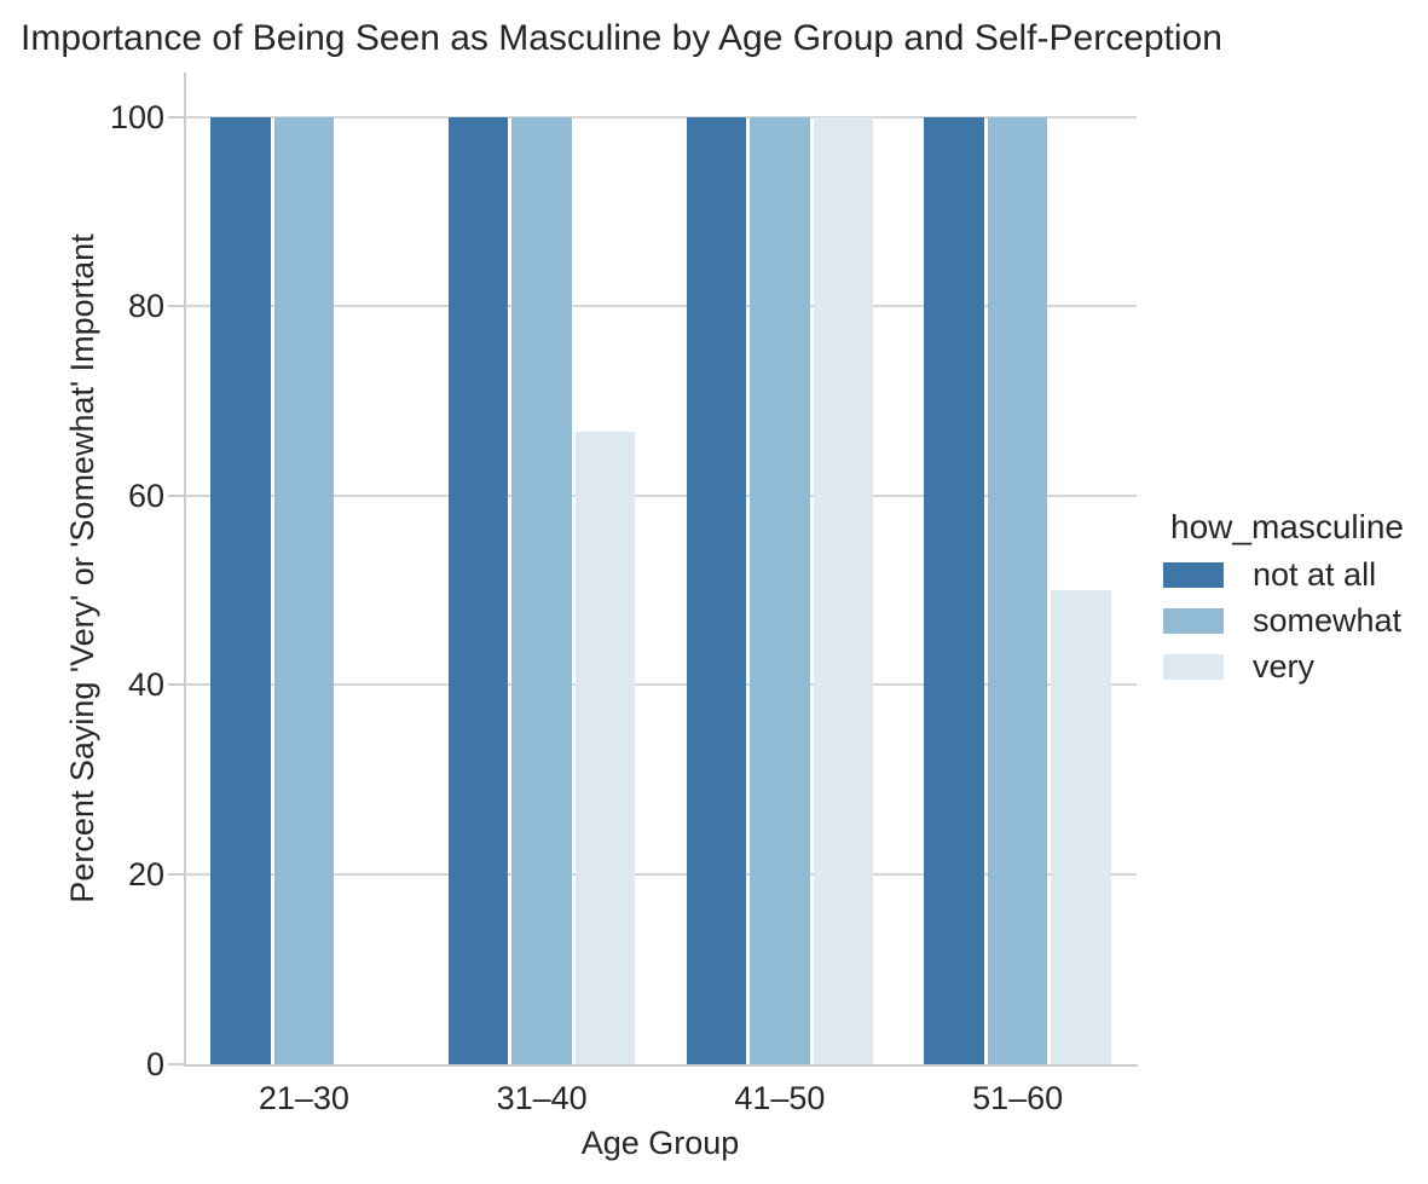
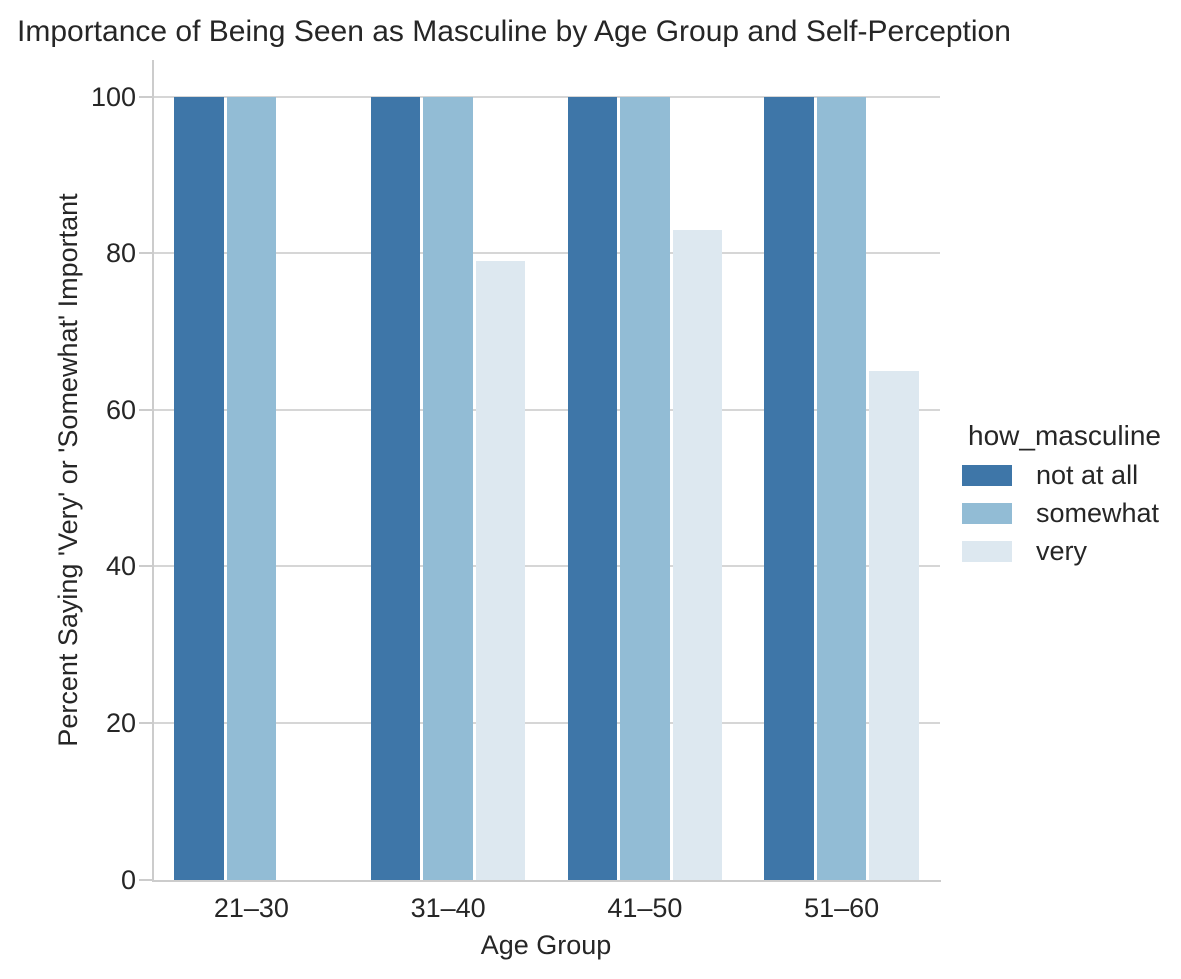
very/31–40: 67 -> 79
very/41–50: 100 -> 83
very/51–60: 50 -> 65
